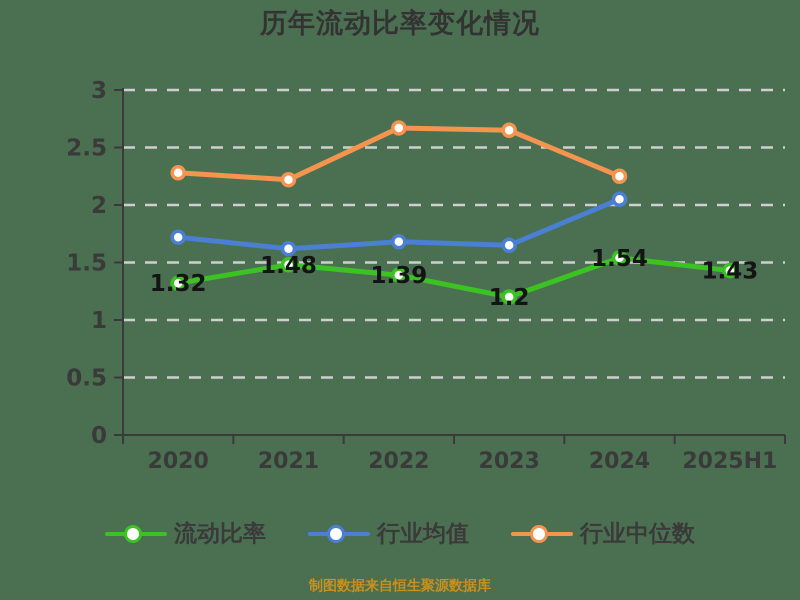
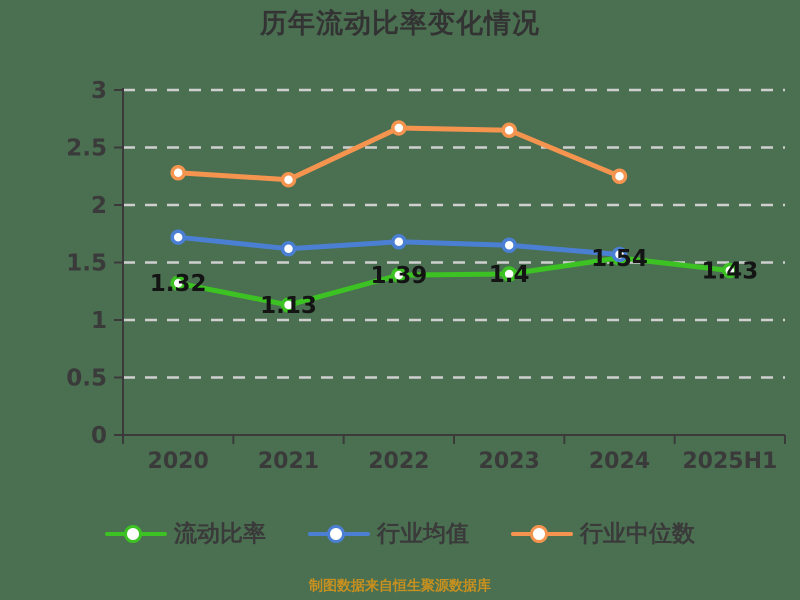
流动比率/2021: 1.48 -> 1.13
流动比率/2023: 1.2 -> 1.4
行业均值/2024: 2.05 -> 1.57
